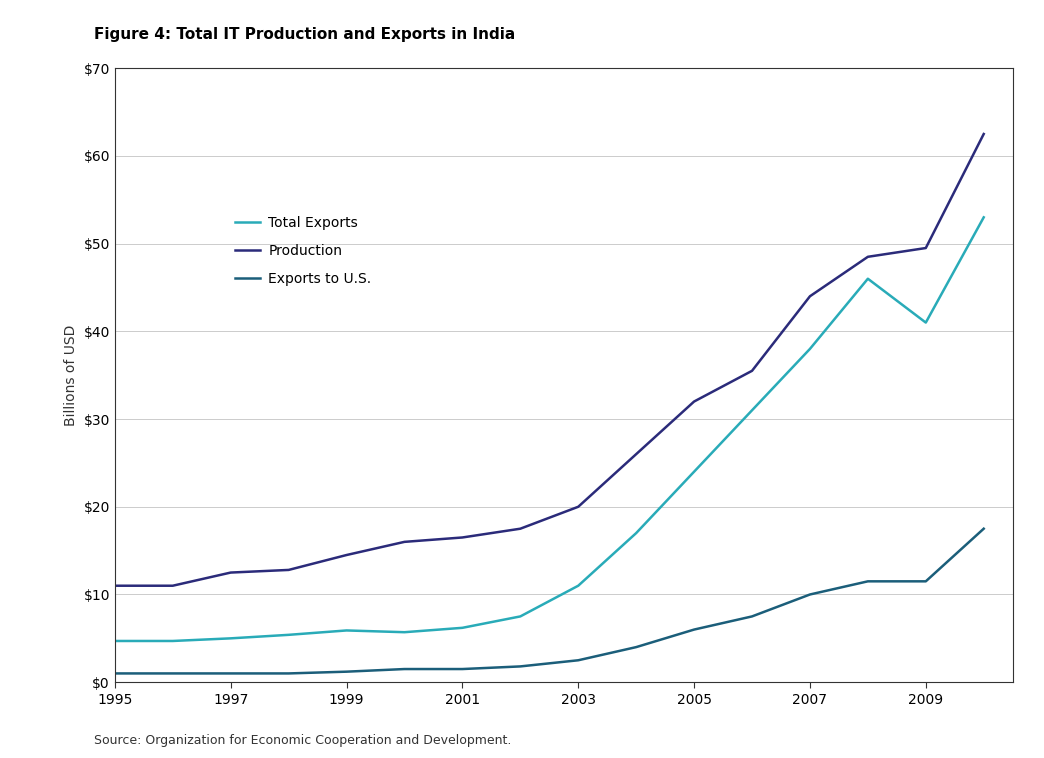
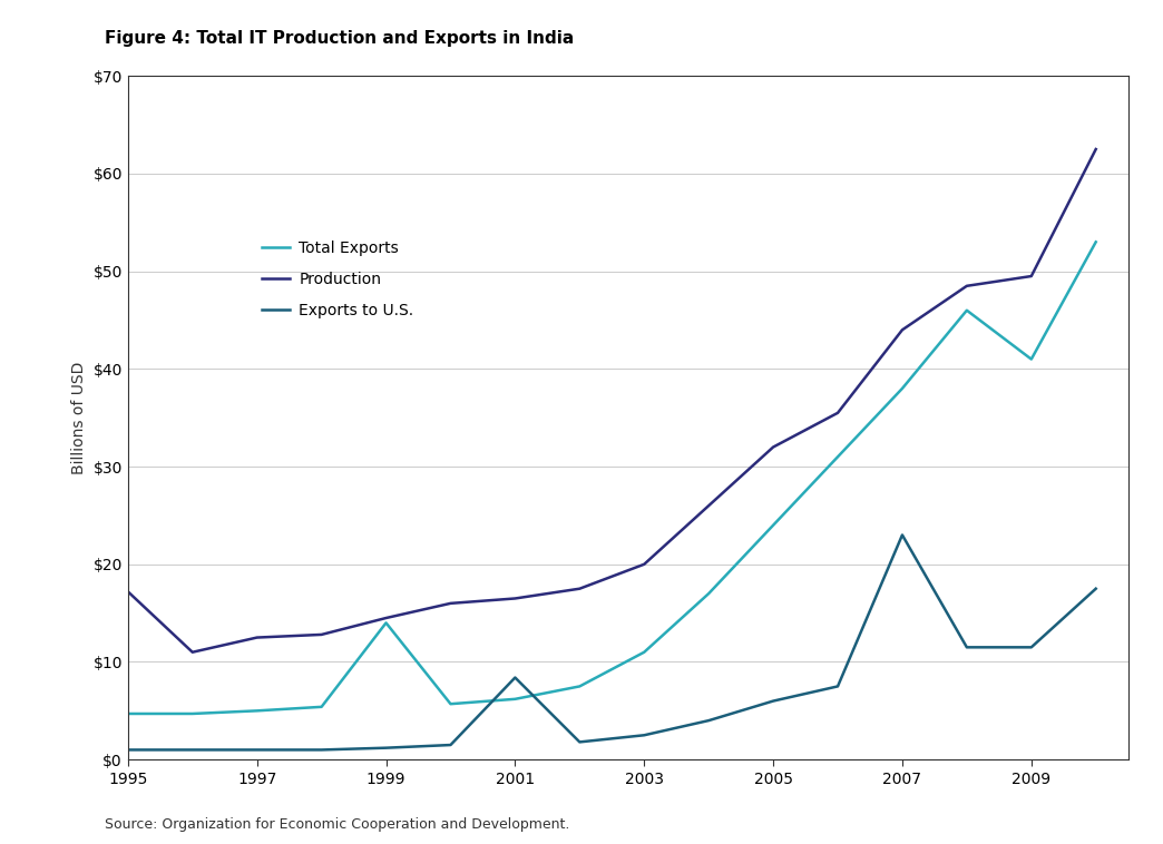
Production/1995: $11.0 -> $17.2
Total Exports/1999: $5.9 -> $14.0
Exports to U.S./2001: $1.5 -> $8.4
Exports to U.S./2007: $10.0 -> $23.0
